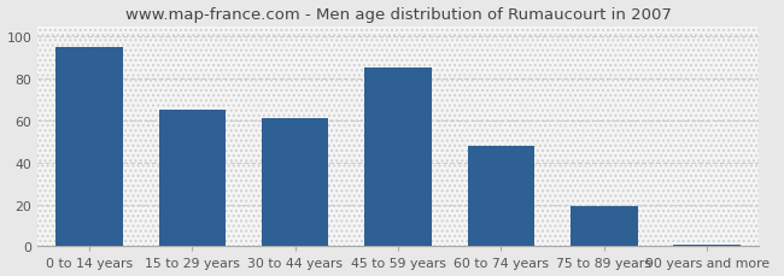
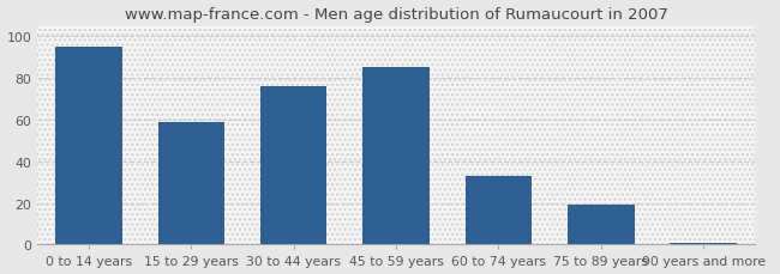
15 to 29 years: 65 -> 59
30 to 44 years: 61 -> 76
60 to 74 years: 48 -> 33
